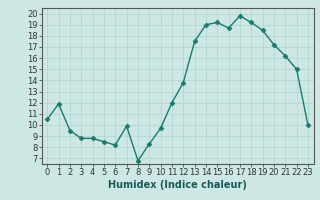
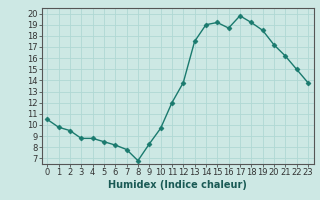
1: 11.9 -> 9.8
7: 9.9 -> 7.8
23: 10.0 -> 13.8
